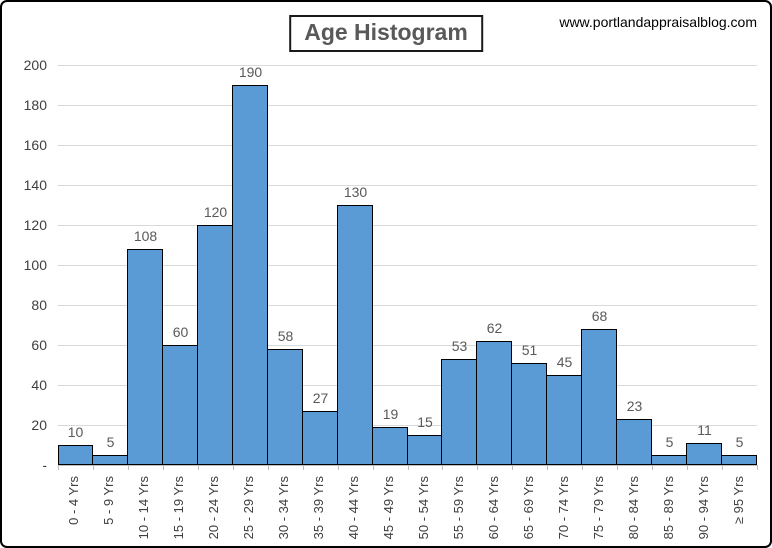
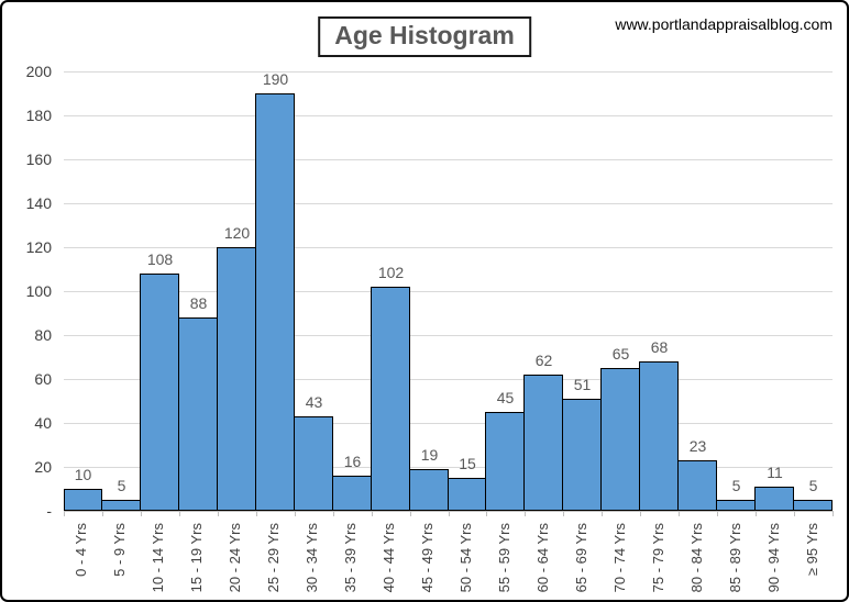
15 - 19 Yrs: 60 -> 88
30 - 34 Yrs: 58 -> 43
35 - 39 Yrs: 27 -> 16
40 - 44 Yrs: 130 -> 102
55 - 59 Yrs: 53 -> 45
70 - 74 Yrs: 45 -> 65
